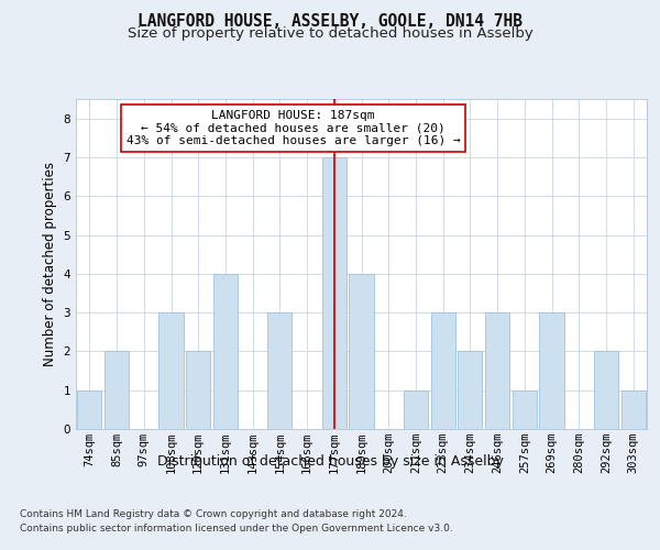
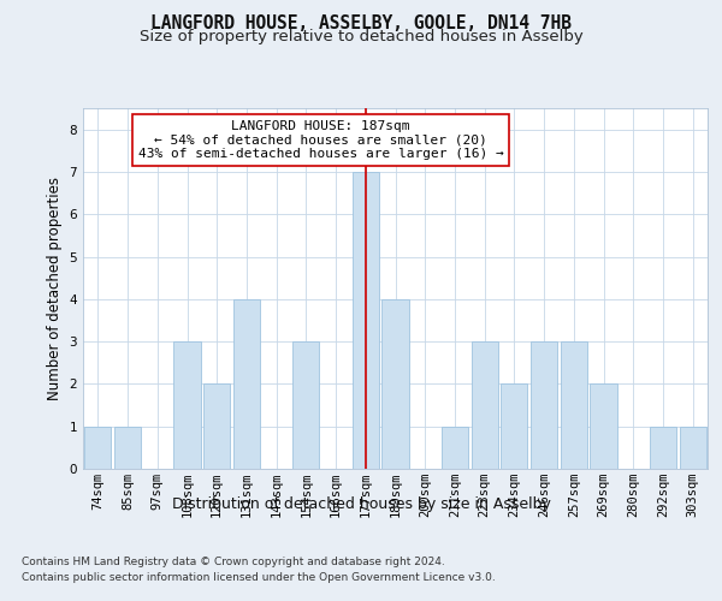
85sqm: 2 -> 1
257sqm: 1 -> 3
269sqm: 3 -> 2
292sqm: 2 -> 1
